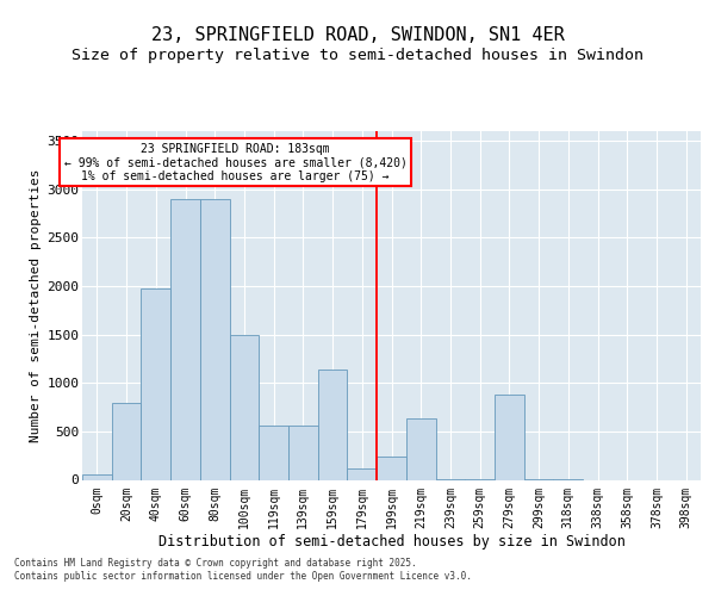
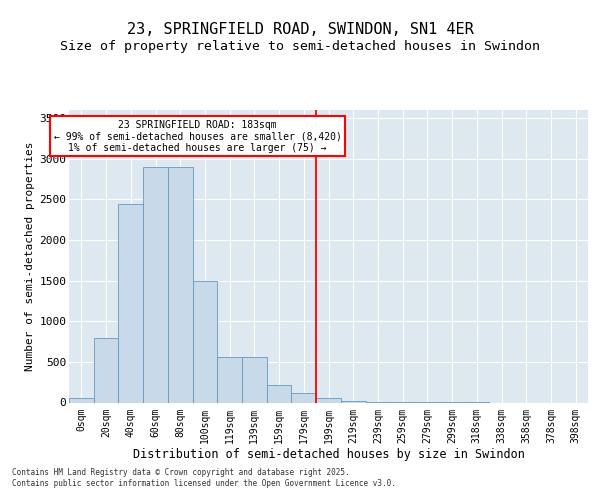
40sqm: 1980 -> 2440
159sqm: 1140 -> 220
199sqm: 240 -> 50
219sqm: 640 -> 20
279sqm: 880 -> 0
